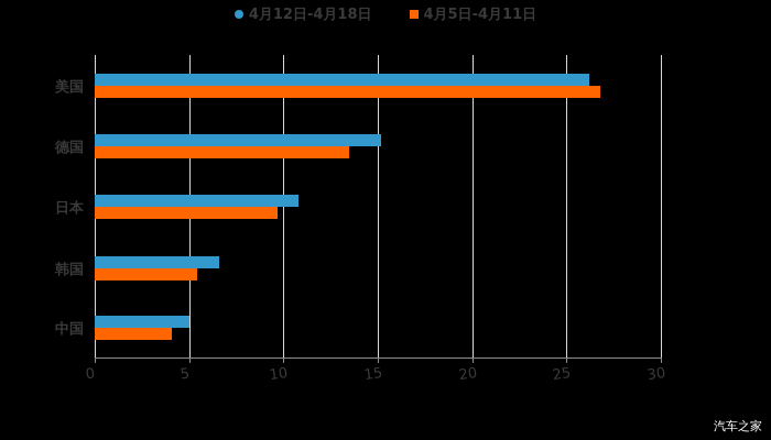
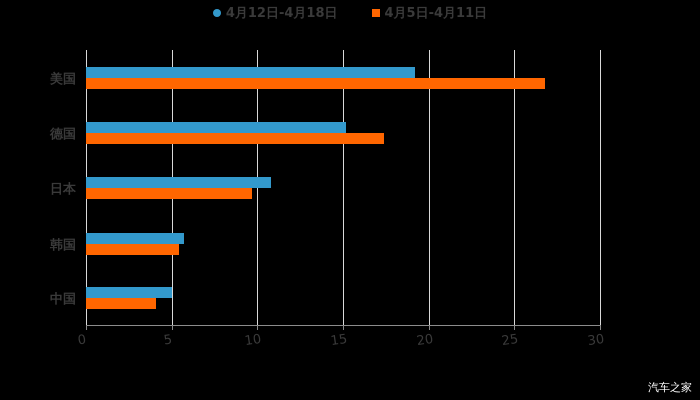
4月12日-4月18日/美国: 26.2 -> 19.2
4月5日-4月11日/德国: 13.5 -> 17.4
4月12日-4月18日/韩国: 6.6 -> 5.7
